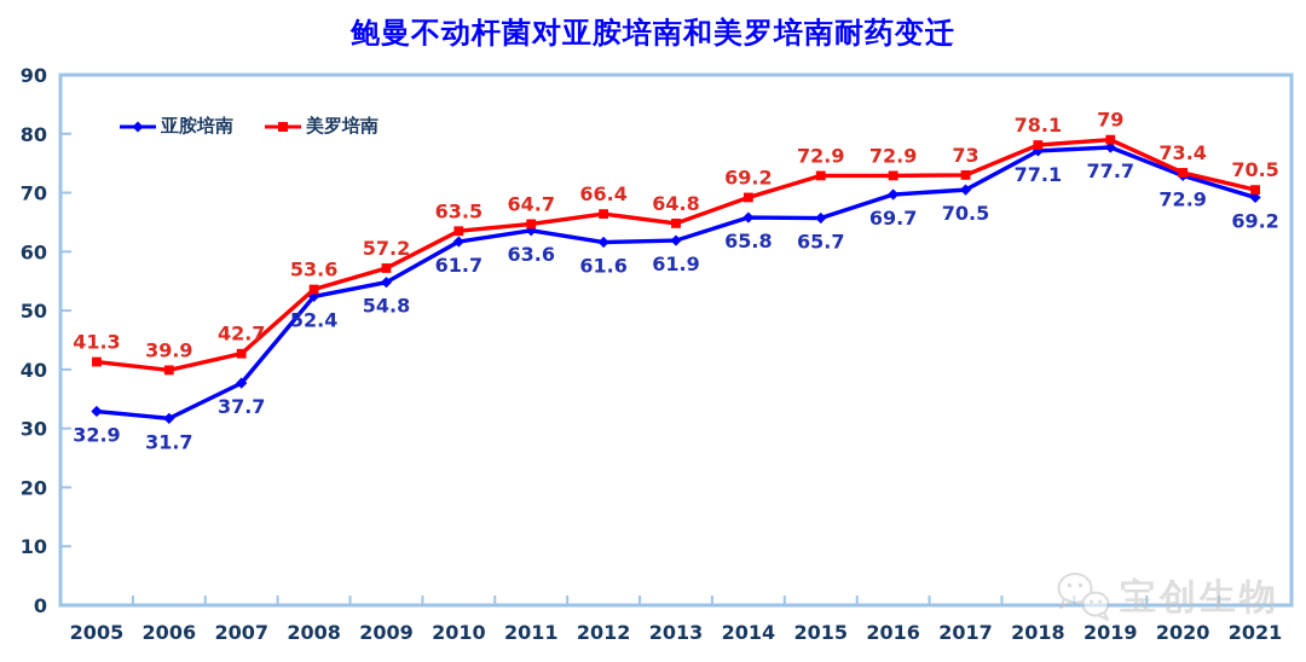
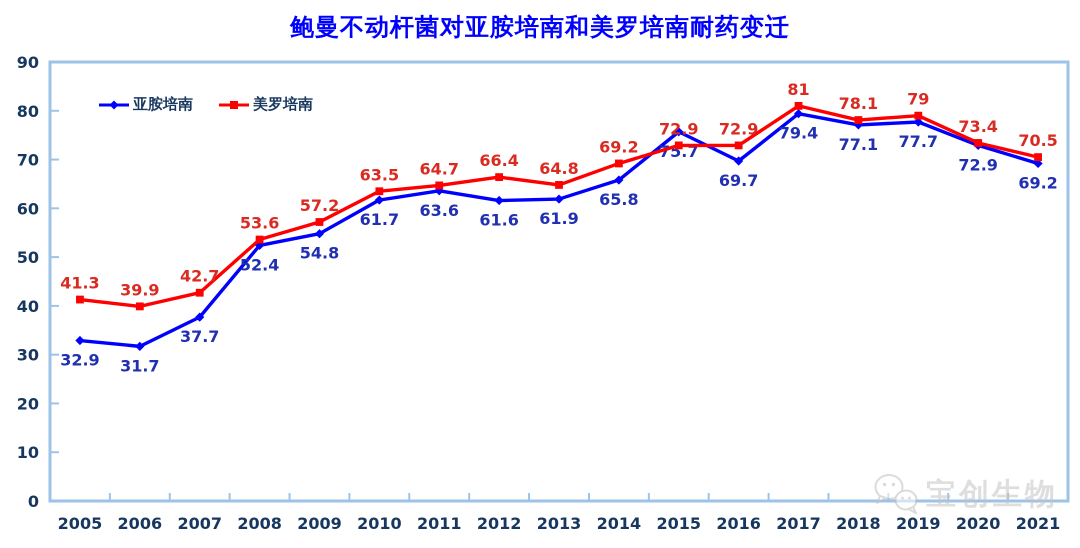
亚胺培南/2015: 65.7 -> 75.7
亚胺培南/2017: 70.5 -> 79.4
美罗培南/2017: 73 -> 81
